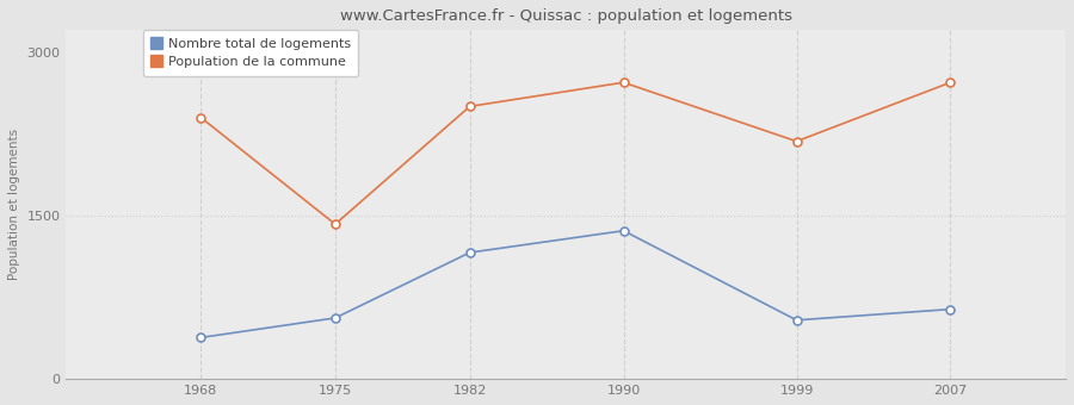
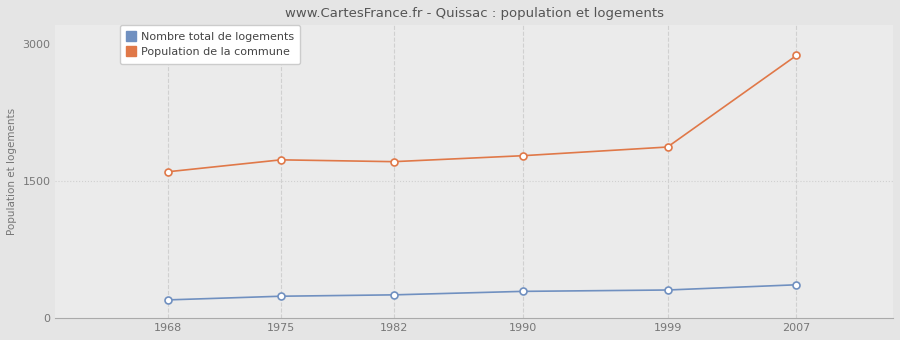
Nombre total de logements/1968: 380 -> 200
Population de la commune/1968: 2400 -> 1600
Nombre total de logements/1975: 560 -> 240
Population de la commune/1975: 1420 -> 1730
Nombre total de logements/1982: 1160 -> 260
Population de la commune/1982: 2500 -> 1710
Nombre total de logements/1990: 1360 -> 290
Population de la commune/1990: 2720 -> 1780
Nombre total de logements/1999: 540 -> 310
Population de la commune/1999: 2180 -> 1870
Nombre total de logements/2007: 640 -> 360
Population de la commune/2007: 2720 -> 2870
